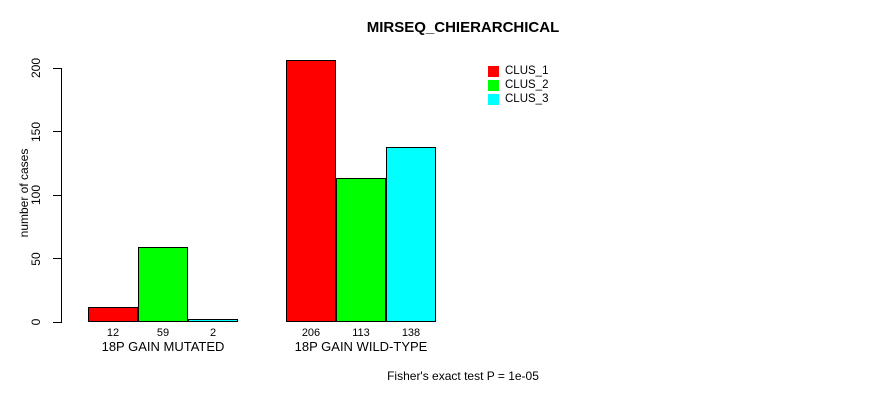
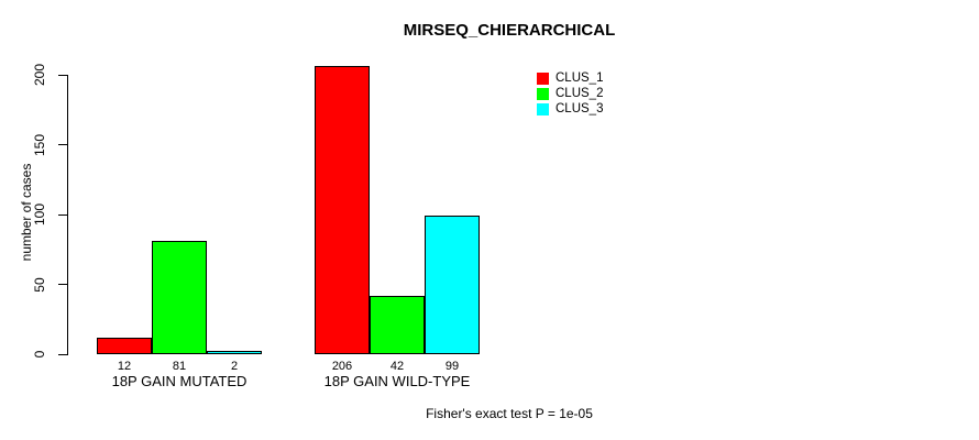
CLUS_2/18P GAIN MUTATED: 59 -> 81
CLUS_2/18P GAIN WILD-TYPE: 113 -> 42
CLUS_3/18P GAIN WILD-TYPE: 138 -> 99
